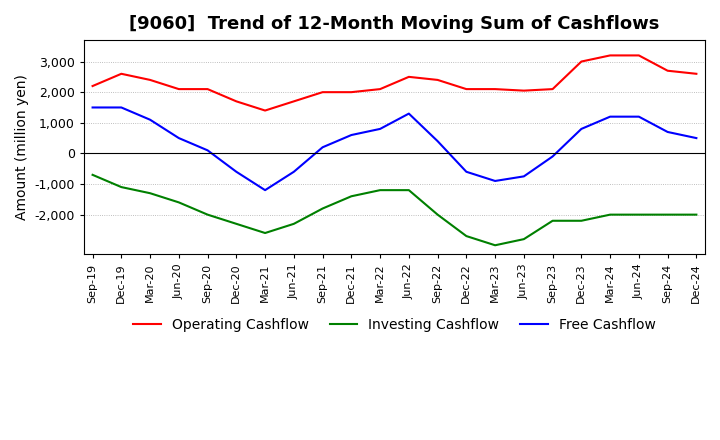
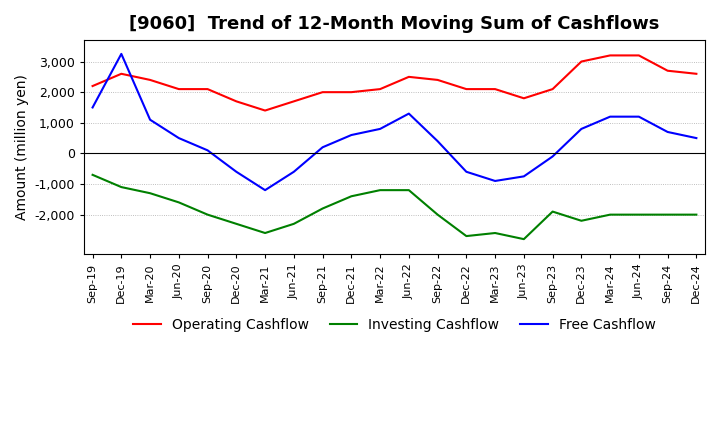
Free Cashflow/Dec-19: 1,500 -> 3,250
Investing Cashflow/Mar-23: -3,000 -> -2,600
Operating Cashflow/Jun-23: 2,050 -> 1,800
Investing Cashflow/Sep-23: -2,200 -> -1,900
